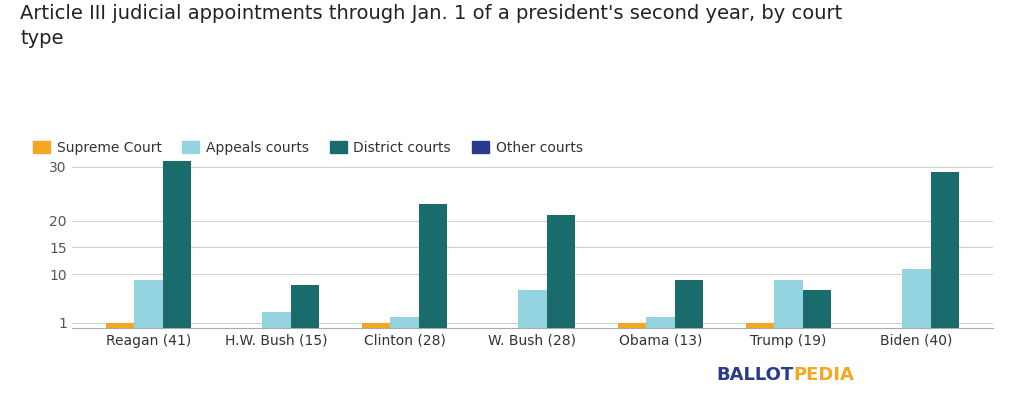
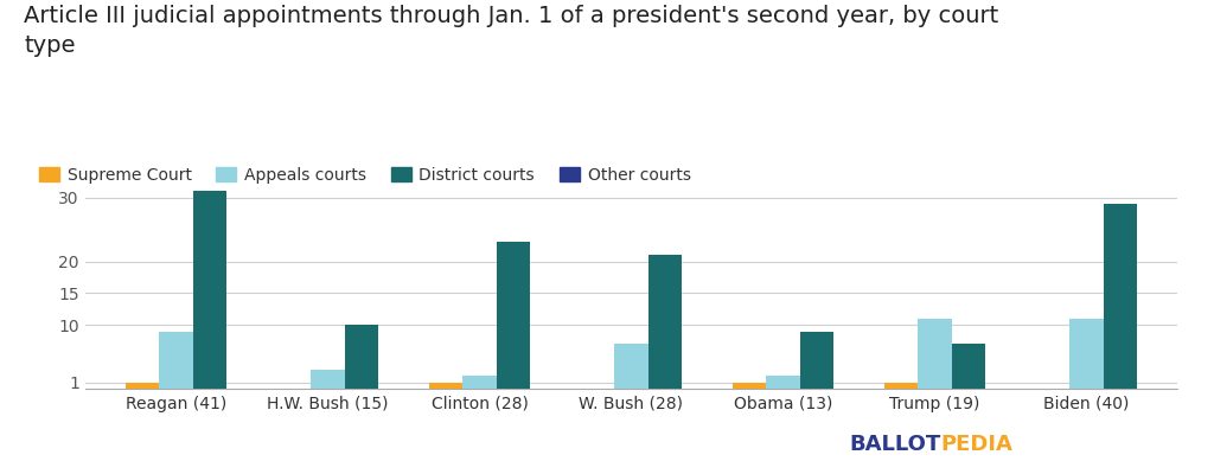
District courts/H.W. Bush (15): 8 -> 10
Appeals courts/Trump (19): 9 -> 11
